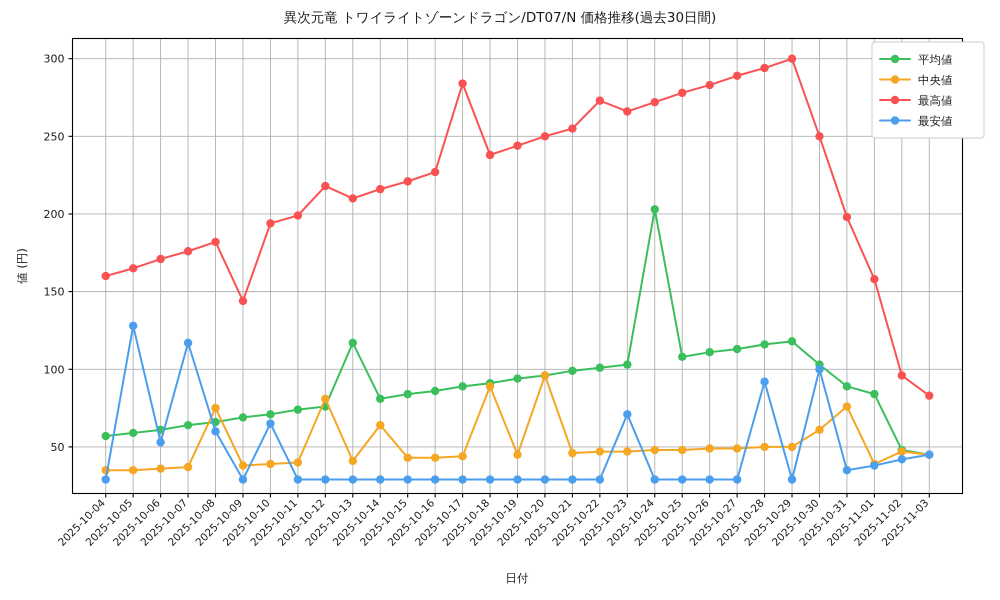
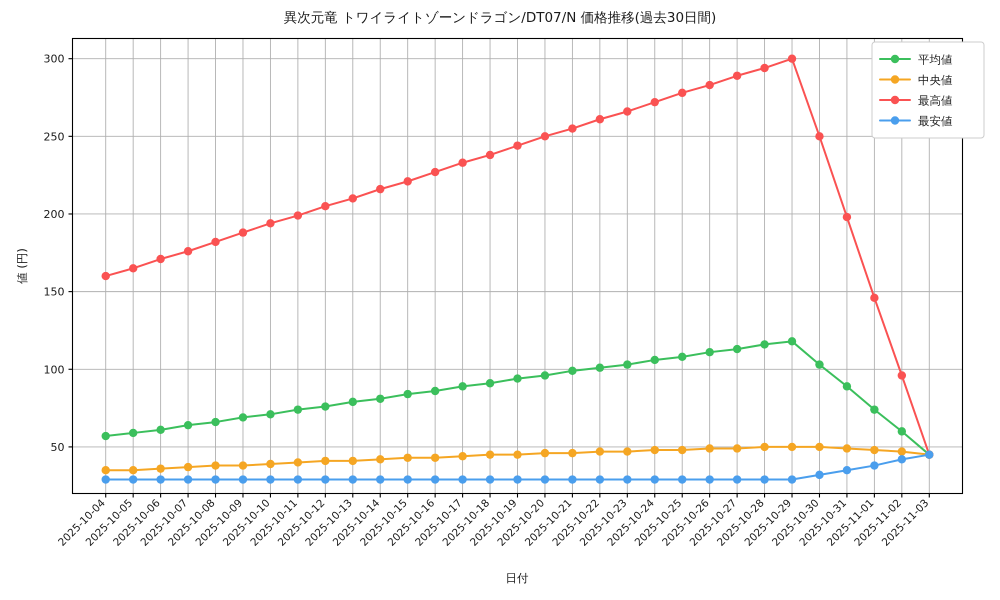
最安値/2025-10-05: 128 -> 29
最安値/2025-10-06: 53 -> 29
最安値/2025-10-07: 117 -> 29
中央値/2025-10-08: 75 -> 38
最安値/2025-10-08: 60 -> 29
最高値/2025-10-09: 144 -> 188
最安値/2025-10-10: 65 -> 29
中央値/2025-10-12: 81 -> 41
最高値/2025-10-12: 218 -> 205
平均値/2025-10-13: 117 -> 79
中央値/2025-10-14: 64 -> 42
最高値/2025-10-17: 284 -> 233
中央値/2025-10-18: 89 -> 45
中央値/2025-10-20: 96 -> 46
最高値/2025-10-22: 273 -> 261
最安値/2025-10-23: 71 -> 29
平均値/2025-10-24: 203 -> 106
最安値/2025-10-28: 92 -> 29
中央値/2025-10-30: 61 -> 50
最安値/2025-10-30: 100 -> 32
中央値/2025-10-31: 76 -> 49
平均値/2025-11-01: 84 -> 74
中央値/2025-11-01: 39 -> 48
最高値/2025-11-01: 158 -> 146
平均値/2025-11-02: 48 -> 60
最高値/2025-11-03: 83 -> 45
